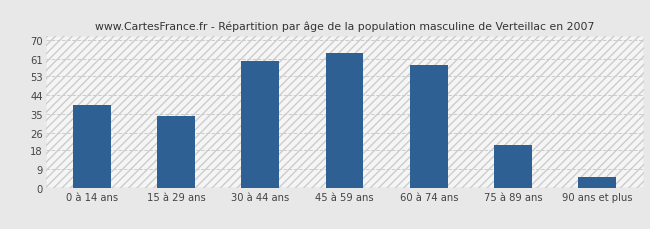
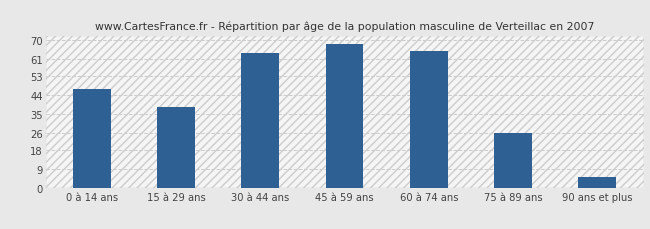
0 à 14 ans: 39 -> 47
15 à 29 ans: 34 -> 38
30 à 44 ans: 60 -> 64
45 à 59 ans: 64 -> 68
60 à 74 ans: 58 -> 65
75 à 89 ans: 20 -> 26
